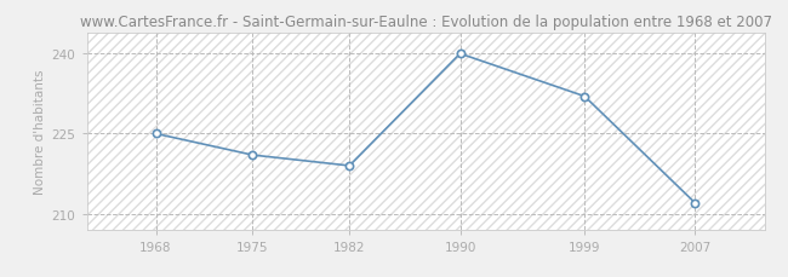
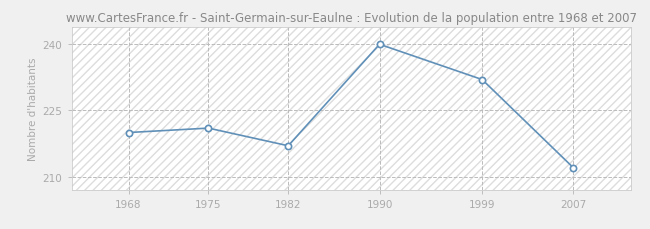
1968: 225 -> 220
1982: 219 -> 217
